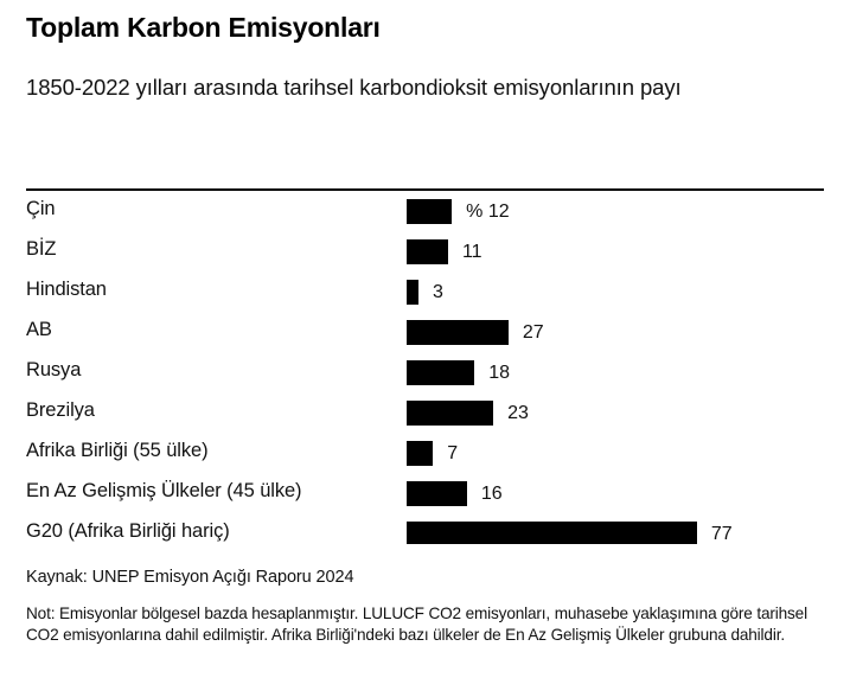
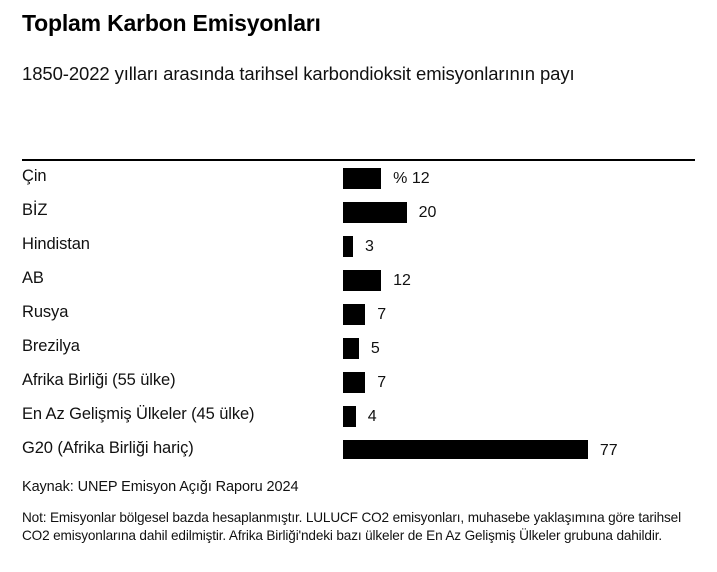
BİZ: 11 -> 20
AB: 27 -> 12
Rusya: 18 -> 7
Brezilya: 23 -> 5
En Az Gelişmiş Ülkeler (45 ülke): 16 -> 4
